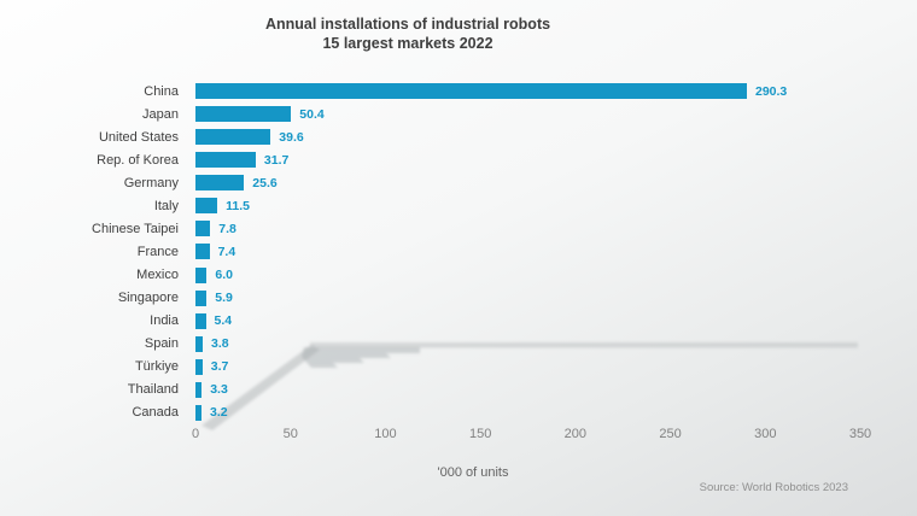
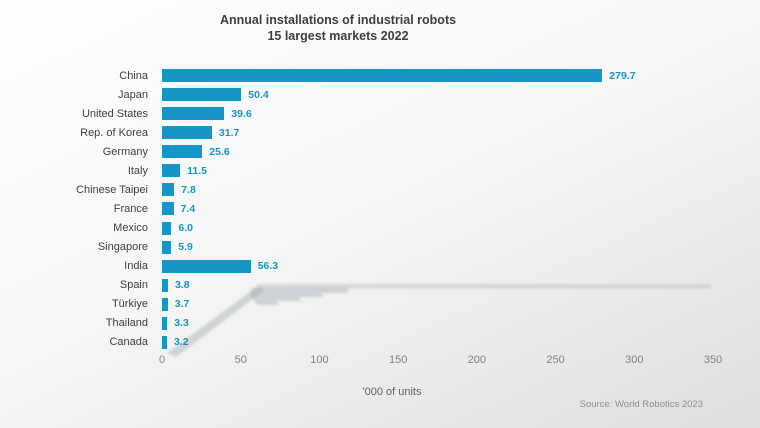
China: 290.3 -> 279.7
India: 5.4 -> 56.3
